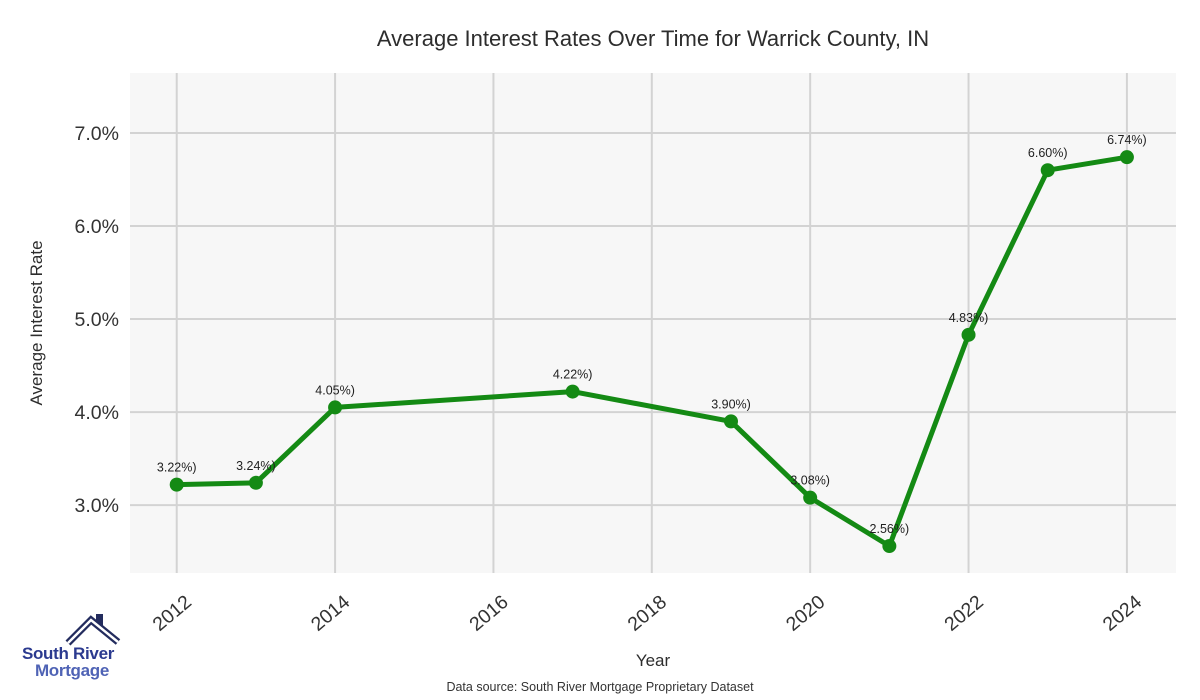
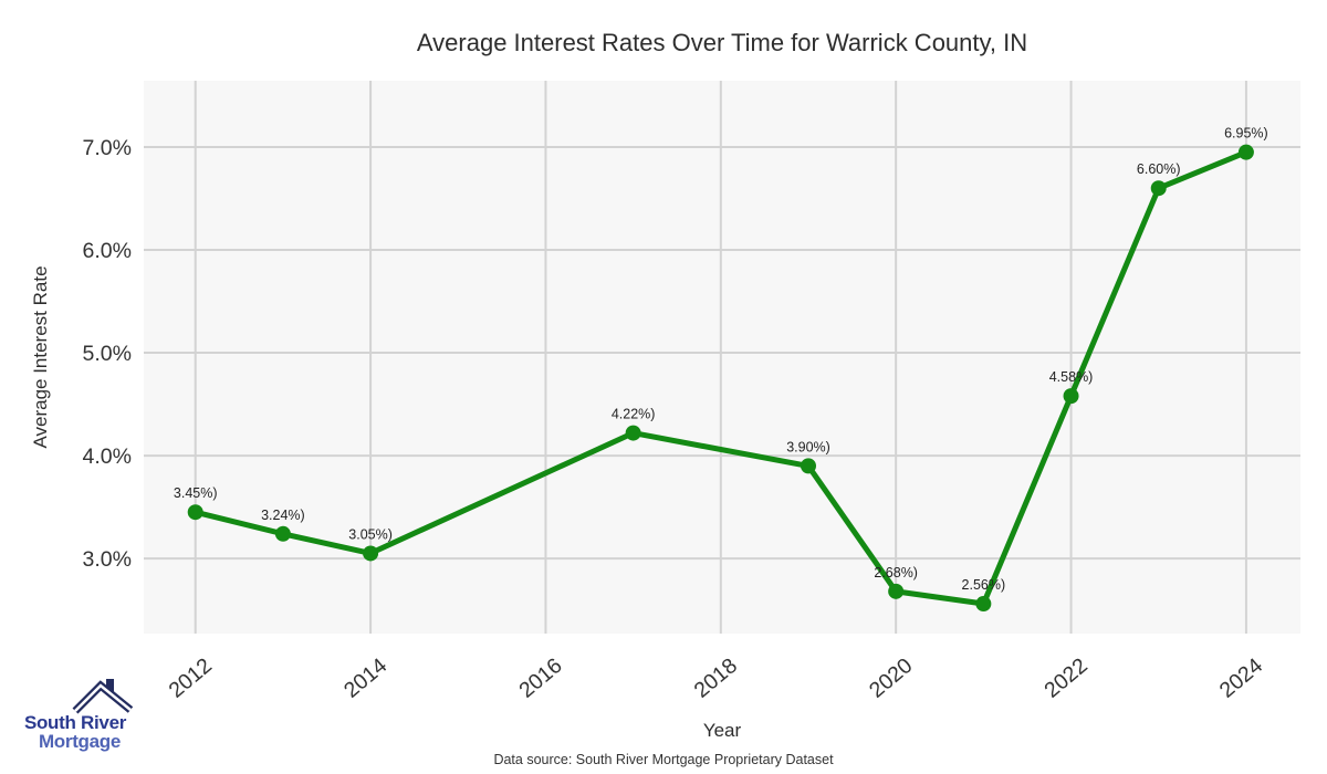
2012: 3.22% -> 3.45%
2014: 4.05% -> 3.05%
2020: 3.08% -> 2.68%
2022: 4.83% -> 4.58%
2024: 6.74% -> 6.95%
